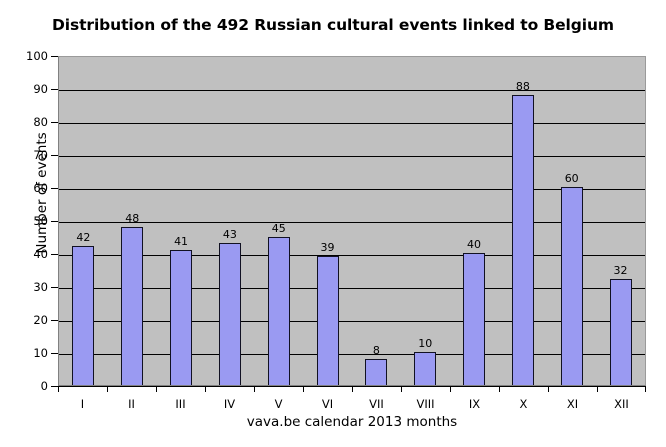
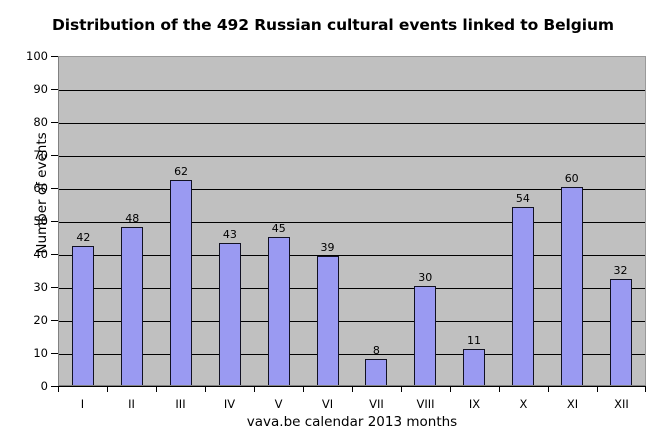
III: 41 -> 62
VIII: 10 -> 30
IX: 40 -> 11
X: 88 -> 54
